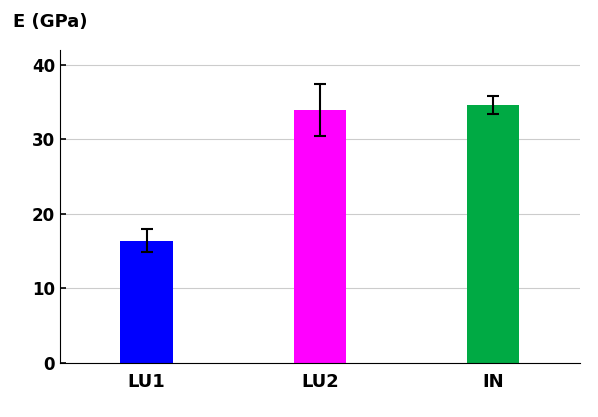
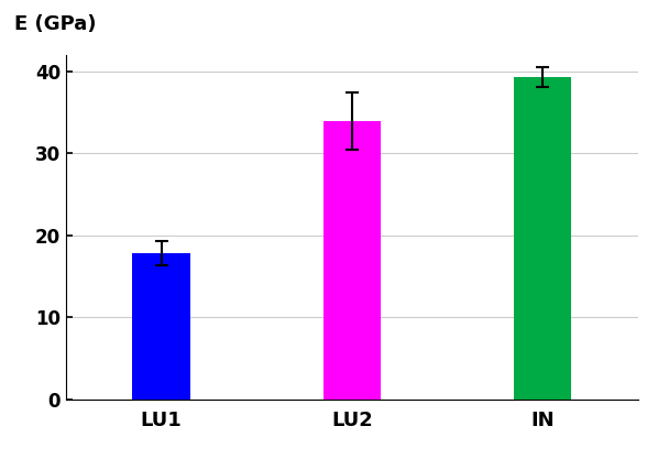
LU1: 16.4 -> 17.8
IN: 34.6 -> 39.3
